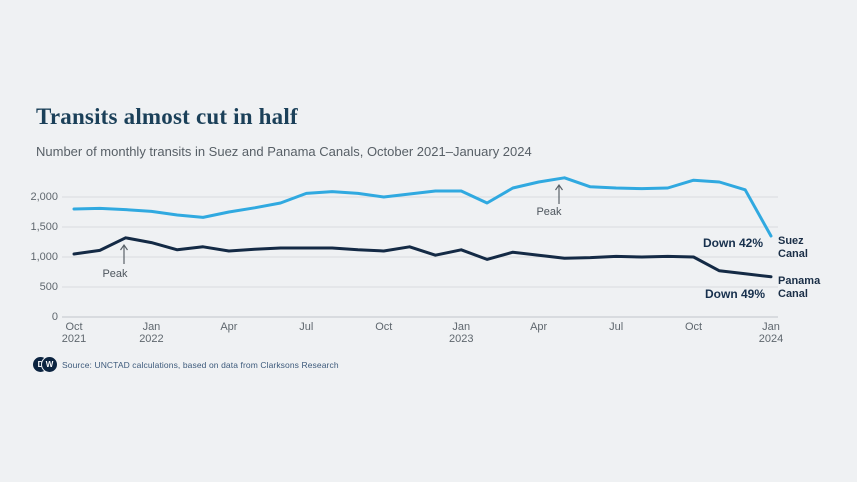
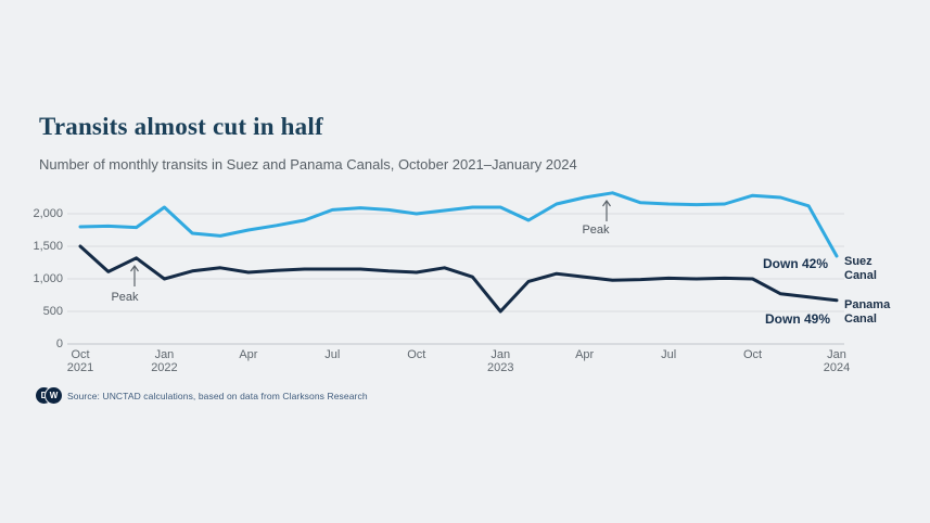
Panama Canal/Oct 2021: 1000 -> 1500
Suez Canal/Jan 2022: 1800 -> 2100
Panama Canal/Jan 2022: 1200 -> 1000
Panama Canal/Jan 2023: 1100 -> 500
